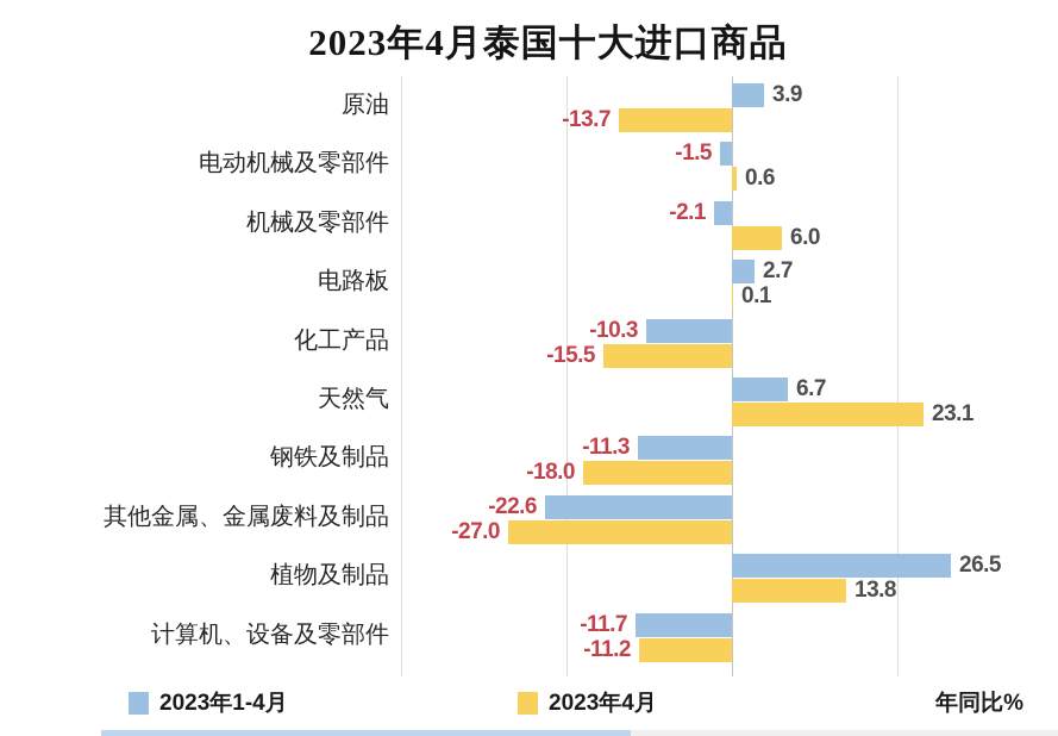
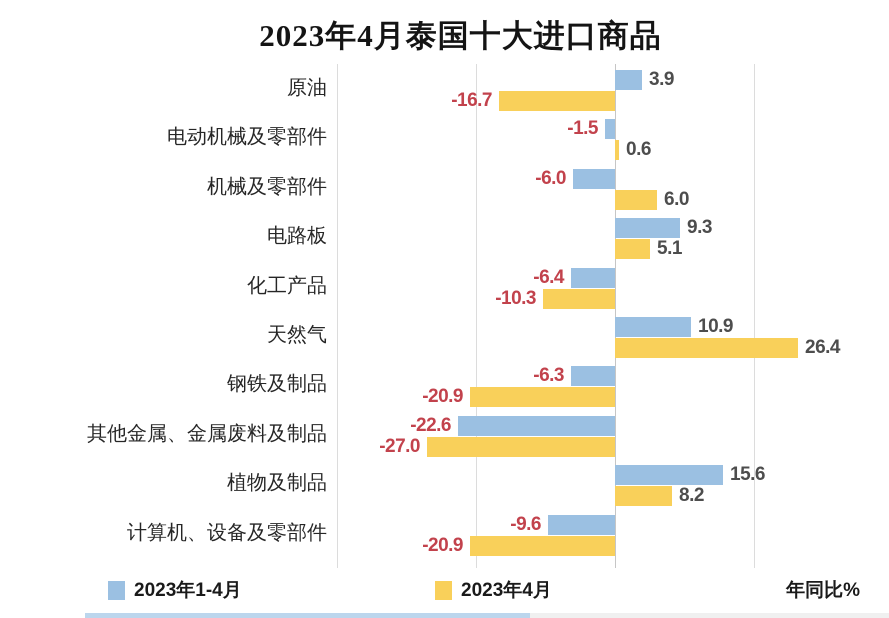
2023年4月/原油: -13.7 -> -16.7
2023年1-4月/机械及零部件: -2.1 -> -6.0
2023年1-4月/电路板: 2.7 -> 9.3
2023年4月/电路板: 0.1 -> 5.1
2023年1-4月/化工产品: -10.3 -> -6.4
2023年4月/化工产品: -15.5 -> -10.3
2023年1-4月/天然气: 6.7 -> 10.9
2023年4月/天然气: 23.1 -> 26.4
2023年1-4月/钢铁及制品: -11.3 -> -6.3
2023年4月/钢铁及制品: -18.0 -> -20.9
2023年1-4月/植物及制品: 26.5 -> 15.6
2023年4月/植物及制品: 13.8 -> 8.2
2023年1-4月/计算机、设备及零部件: -11.7 -> -9.6
2023年4月/计算机、设备及零部件: -11.2 -> -20.9
